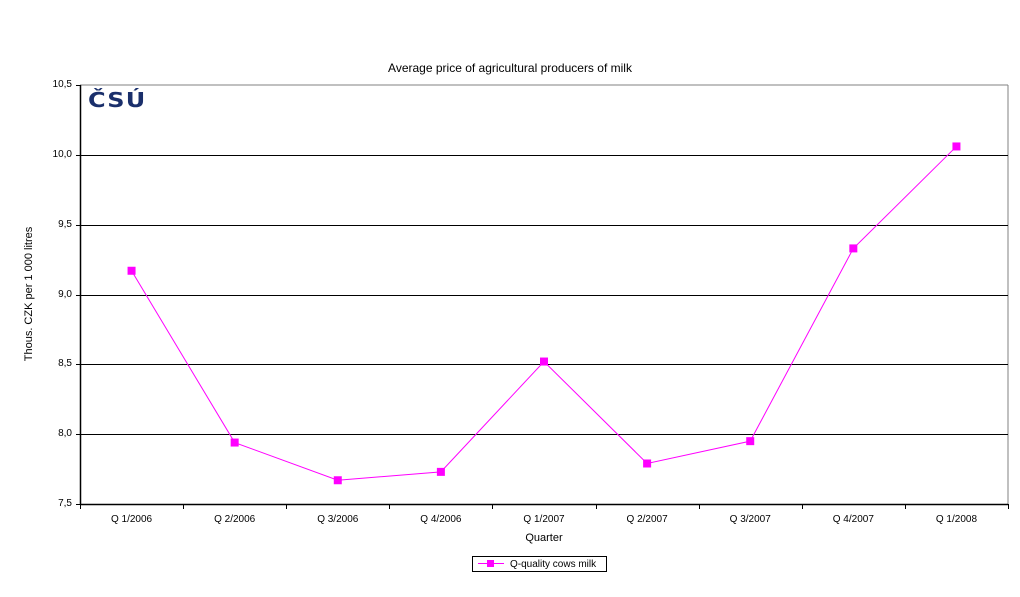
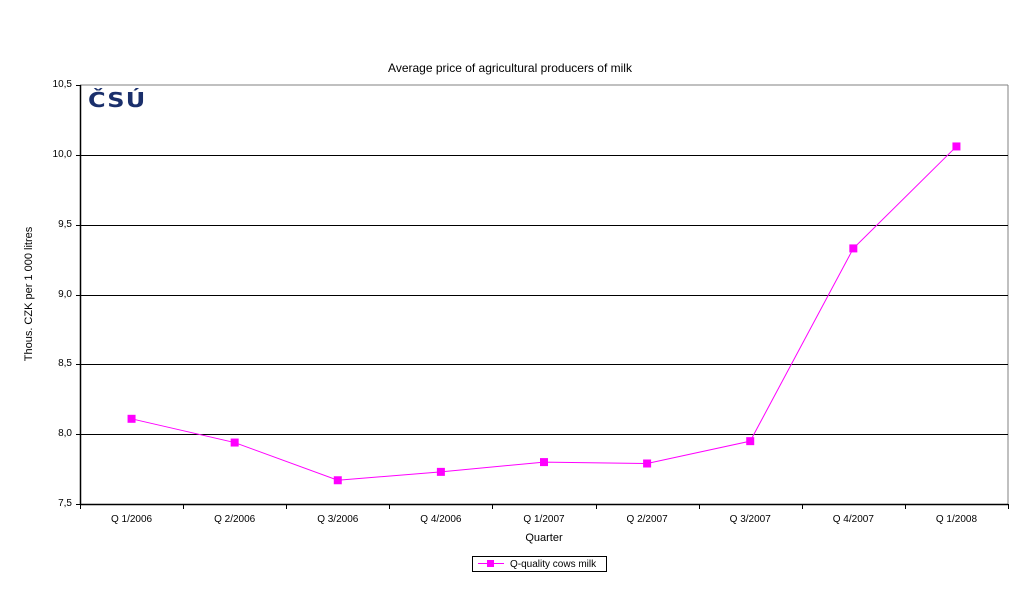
Q 1/2006: 9,17 -> 8,11
Q 1/2007: 8,52 -> 7,80
